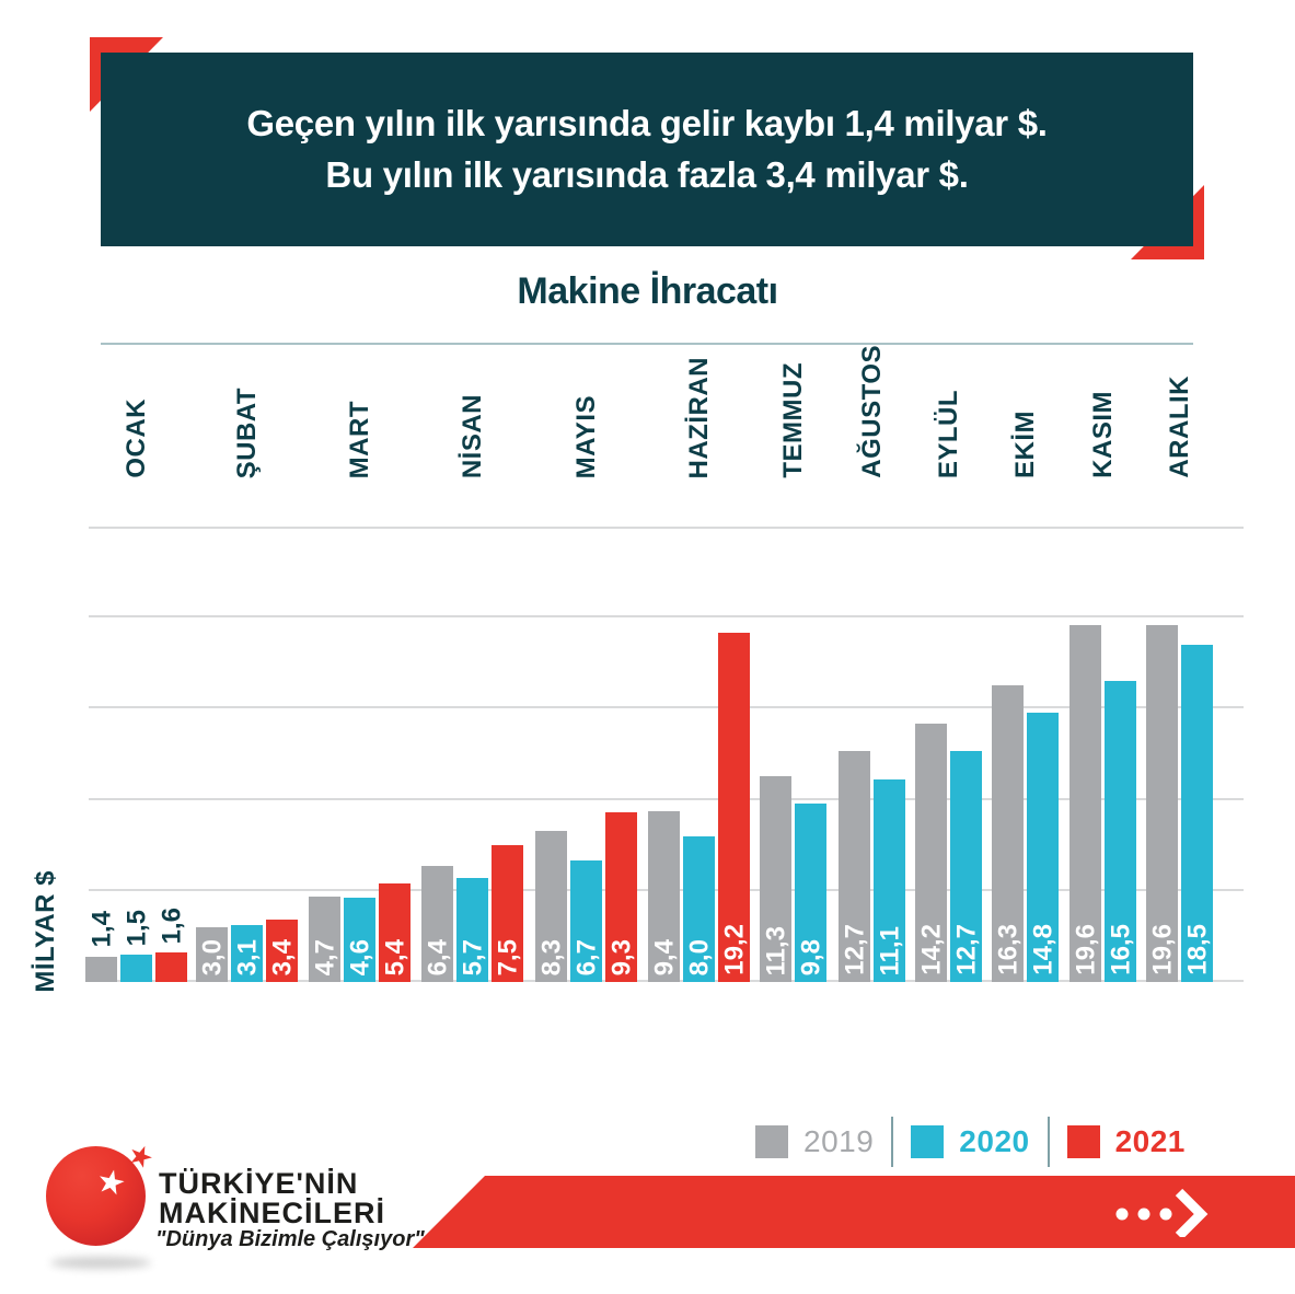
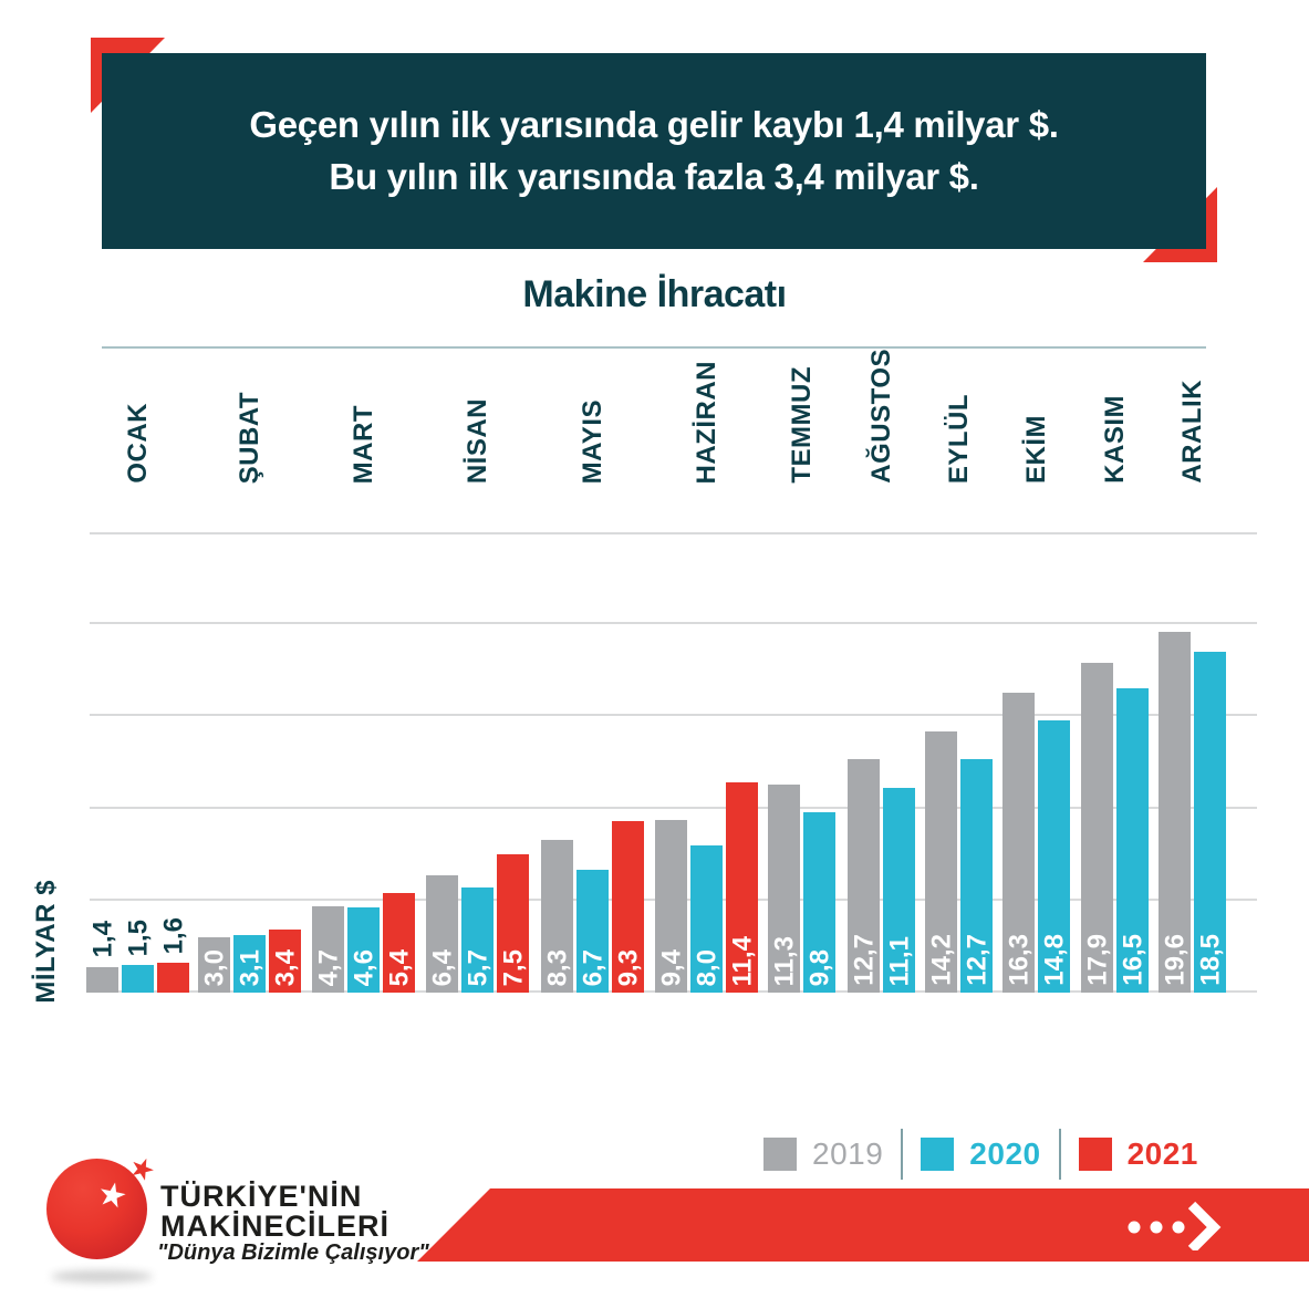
2021/HAZİRAN: 19,2 -> 11,4
2019/KASIM: 19,6 -> 17,9
